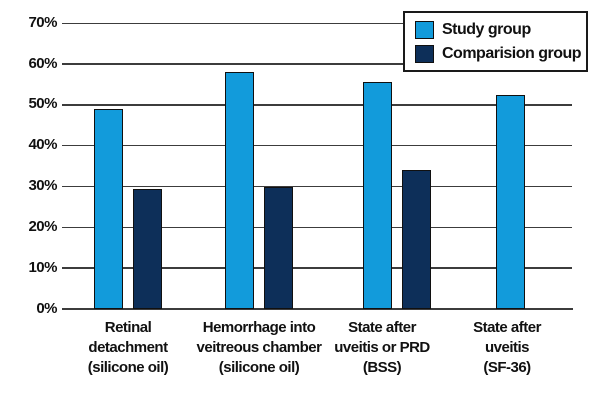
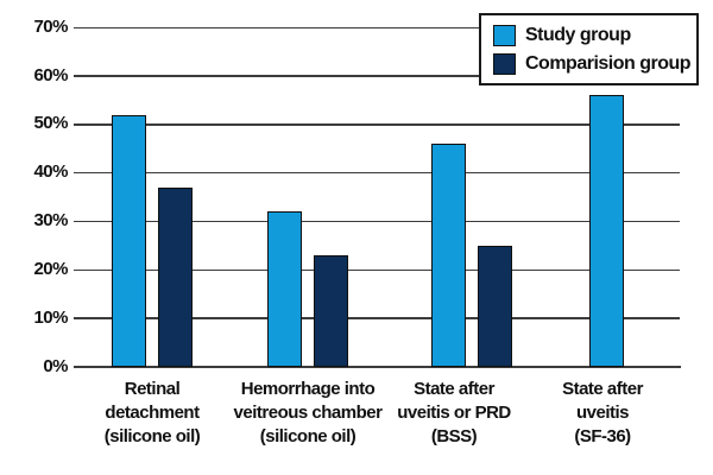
Study group/Retinal detachment (silicone oil): 49% -> 52%
Comparision group/Retinal detachment (silicone oil): 30% -> 37%
Study group/Hemorrhage into veitreous chamber (silicone oil): 58% -> 32%
Comparision group/Hemorrhage into veitreous chamber (silicone oil): 30% -> 23%
Study group/State after uveitis or PRD (BSS): 56% -> 46%
Comparision group/State after uveitis or PRD (BSS): 34% -> 25%
Study group/State after uveitis (SF-36): 52% -> 56%
